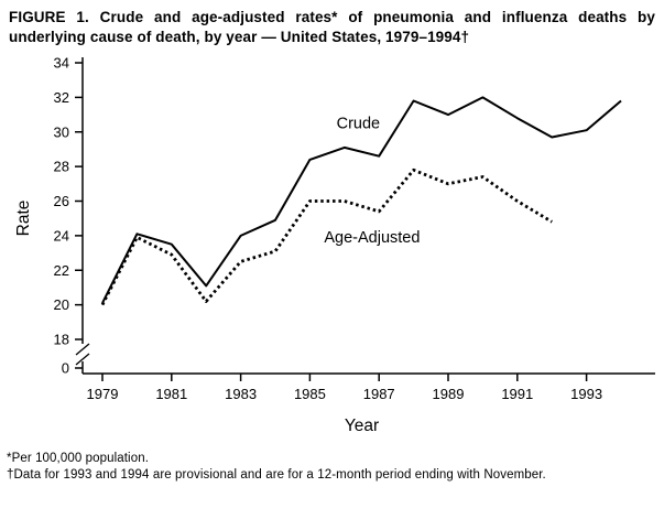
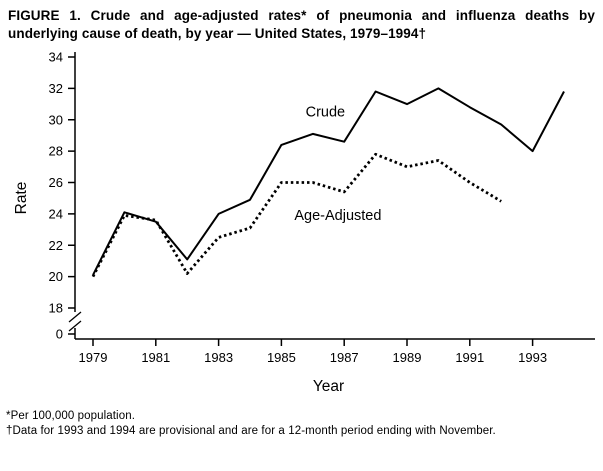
Age-Adjusted/1981: 22.9 -> 23.6
Crude/1993: 30.1 -> 28.0
